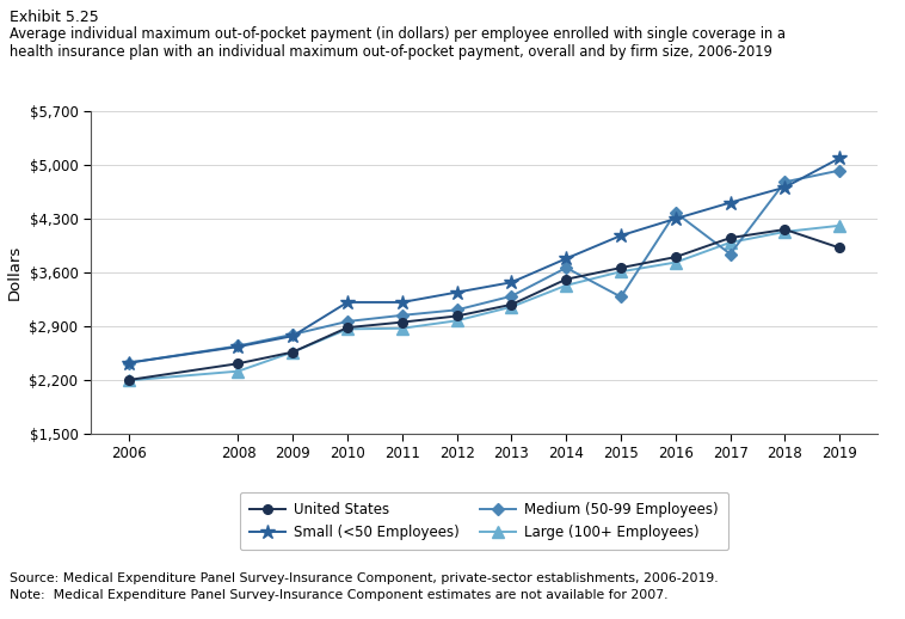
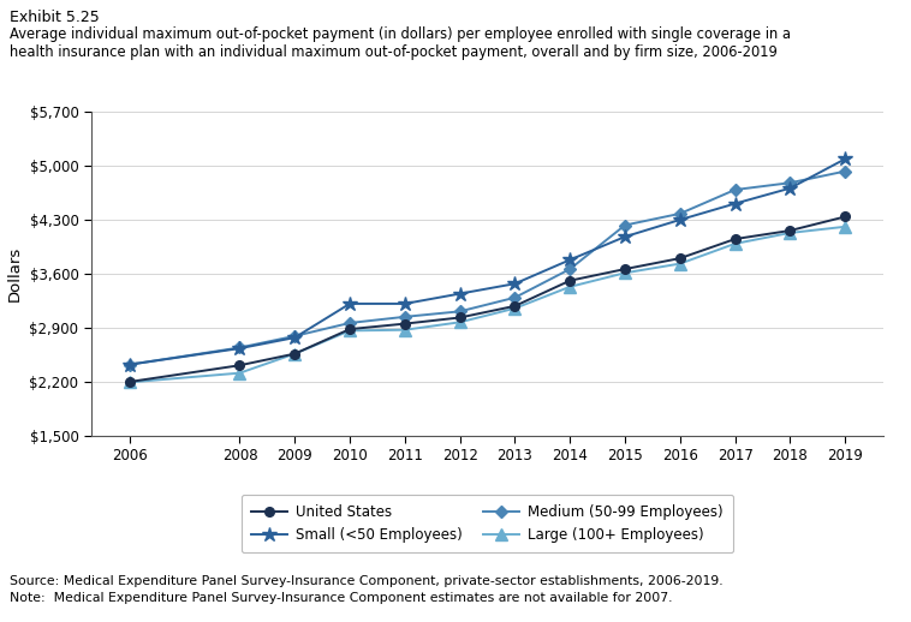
Medium (50-99 Employees)/2015: $3,280 -> $4,230
Medium (50-99 Employees)/2017: $3,840 -> $4,690
United States/2019: $3,920 -> $4,340
